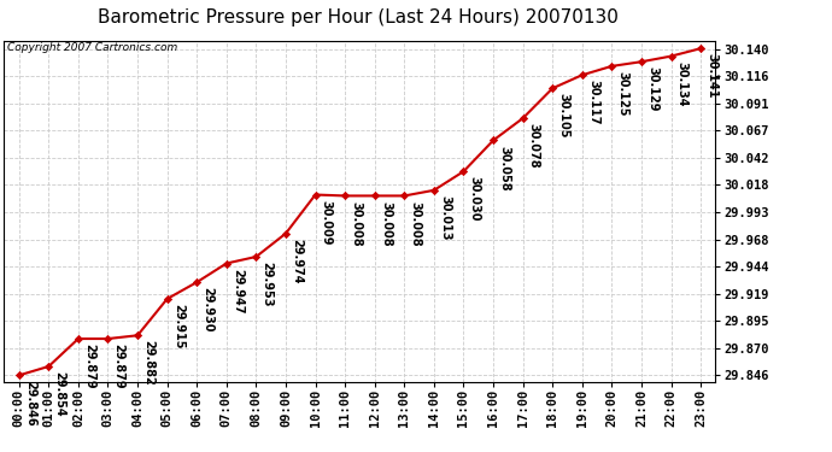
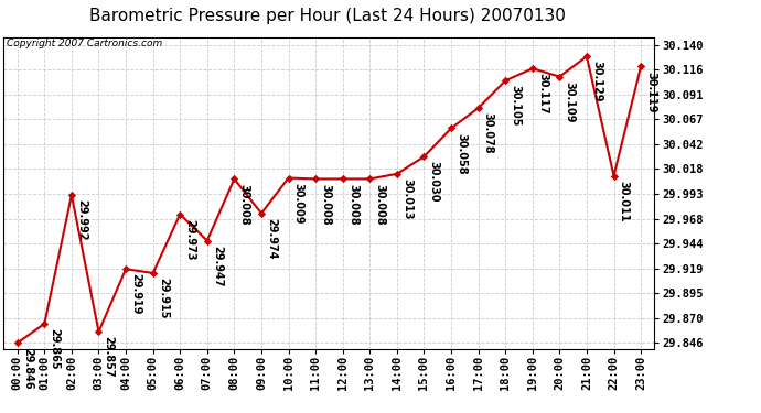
01:00: 29.854 -> 29.865
02:00: 29.879 -> 29.992
03:00: 29.879 -> 29.857
04:00: 29.882 -> 29.919
06:00: 29.930 -> 29.973
08:00: 29.953 -> 30.008
20:00: 30.125 -> 30.109
22:00: 30.134 -> 30.011
23:00: 30.141 -> 30.119
